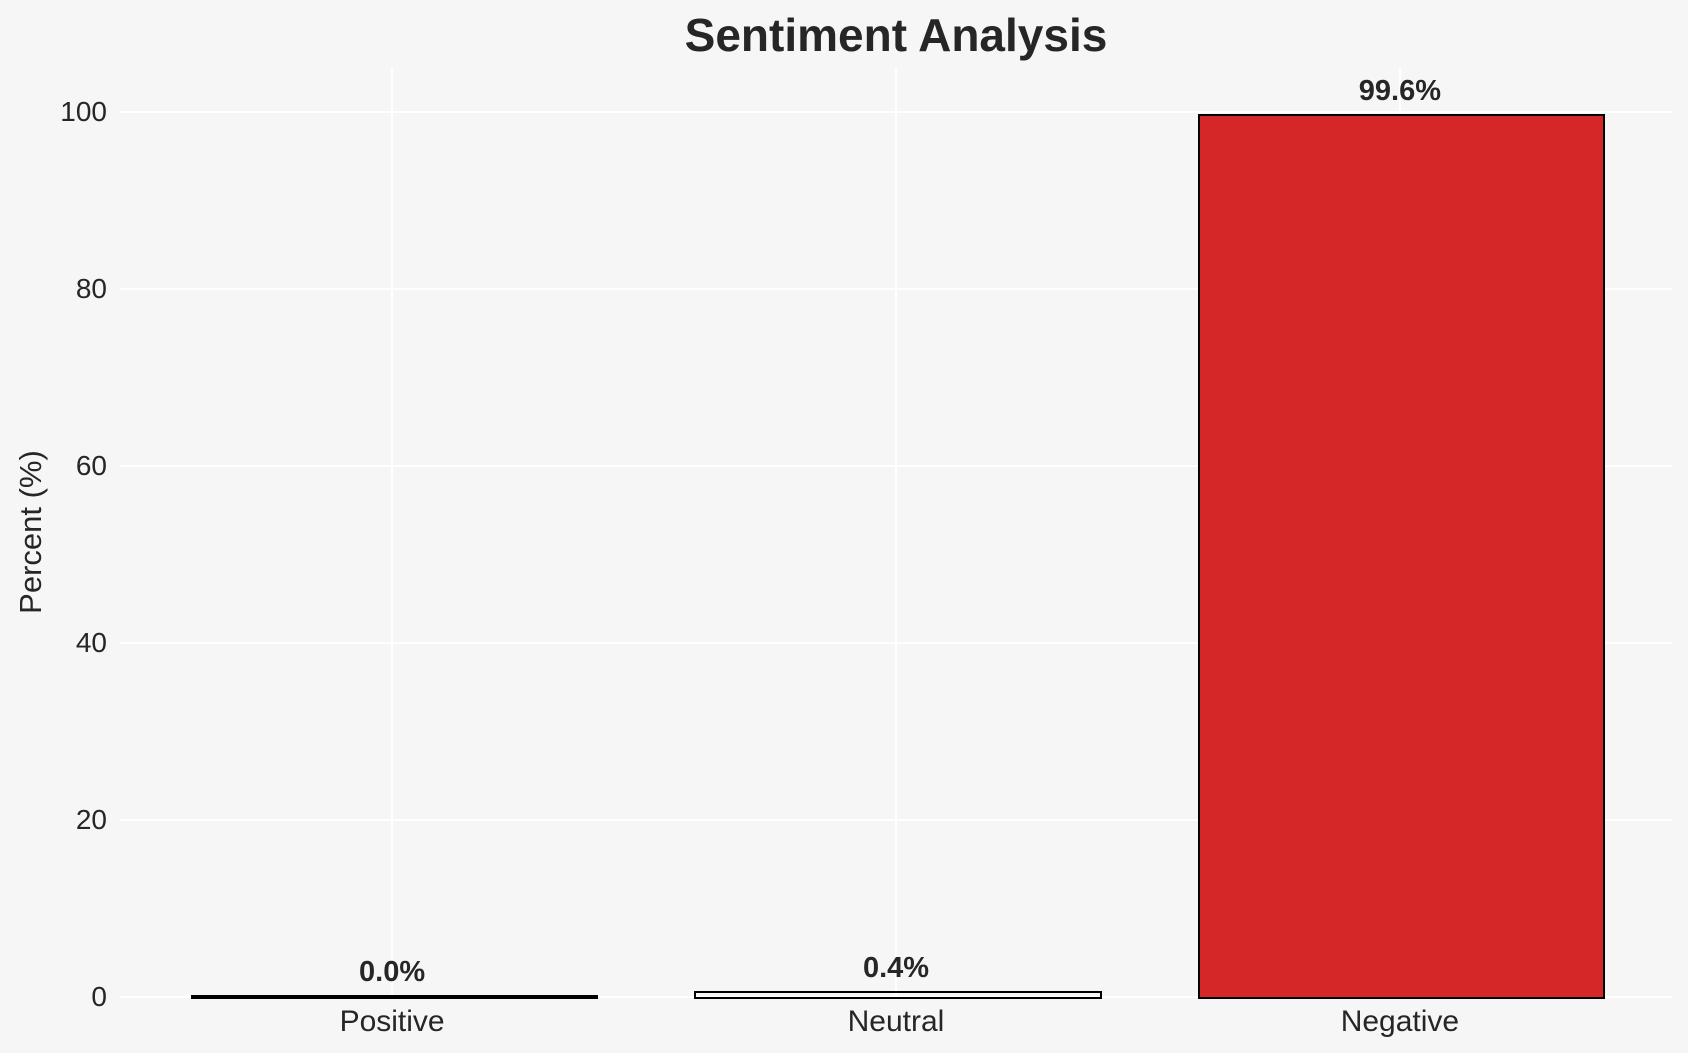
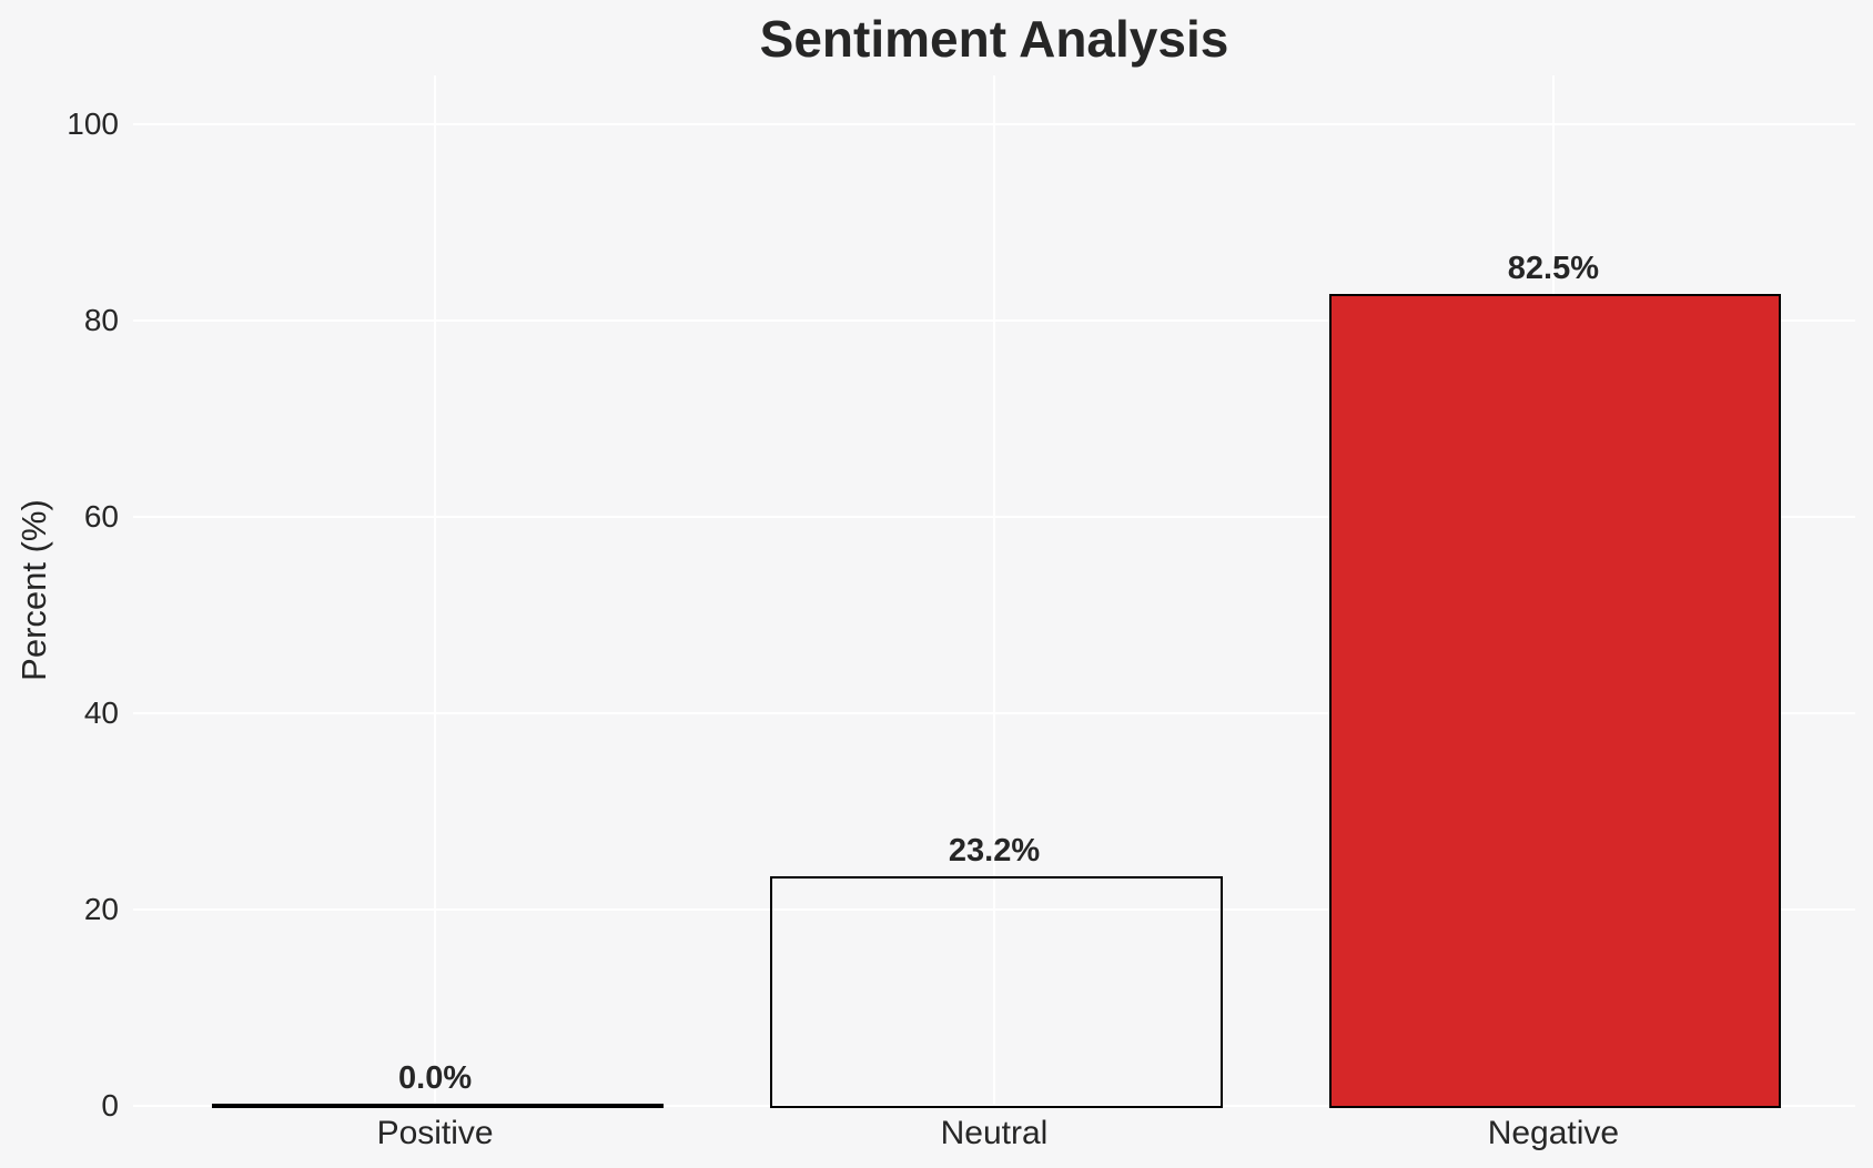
Neutral: 0.4% -> 23.2%
Negative: 99.6% -> 82.5%
